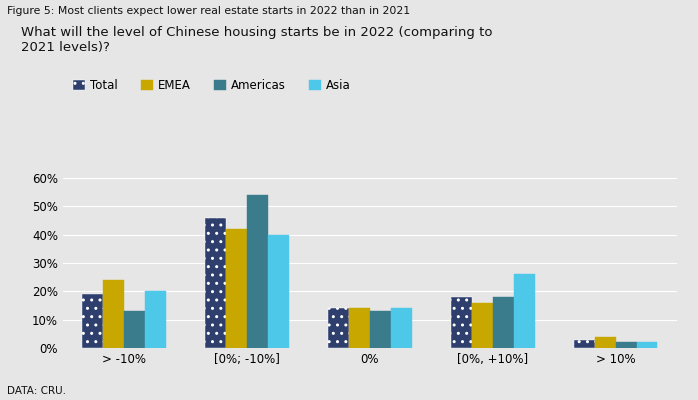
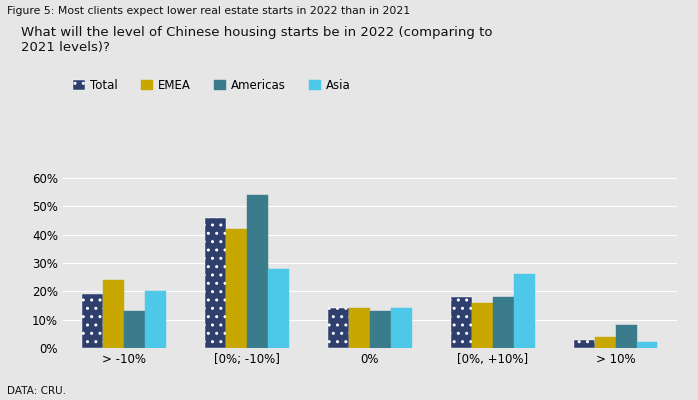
Asia/[0%; -10%]: 40% -> 28%
Americas/> 10%: 2% -> 8%
